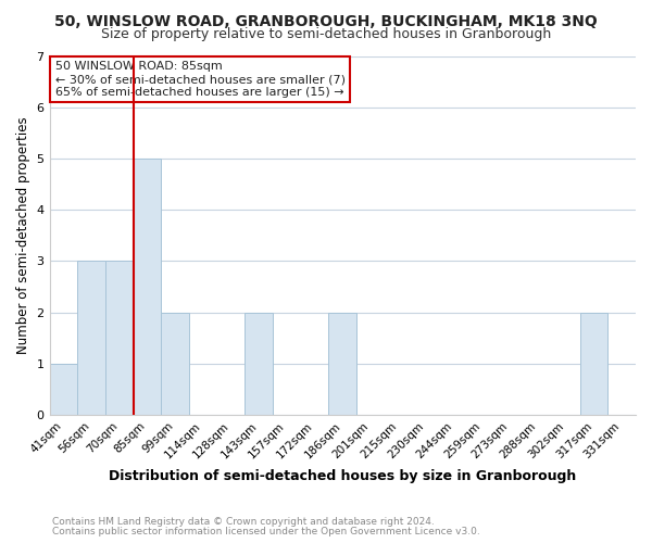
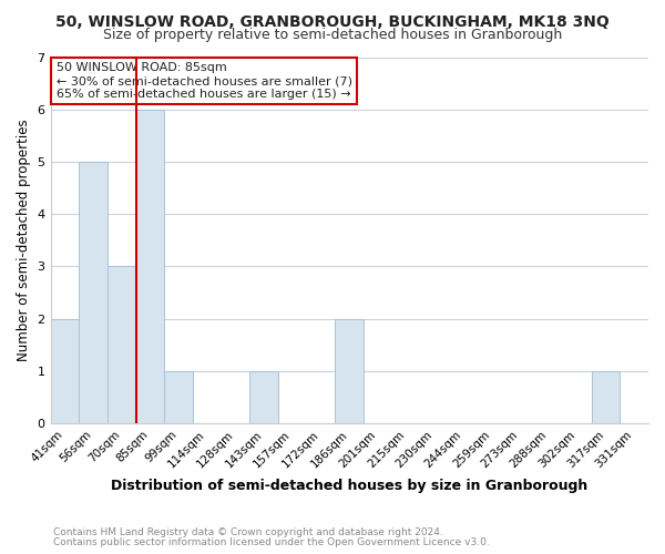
41sqm: 1 -> 2
56sqm: 3 -> 5
85sqm: 5 -> 6
99sqm: 2 -> 1
143sqm: 2 -> 1
317sqm: 2 -> 1
